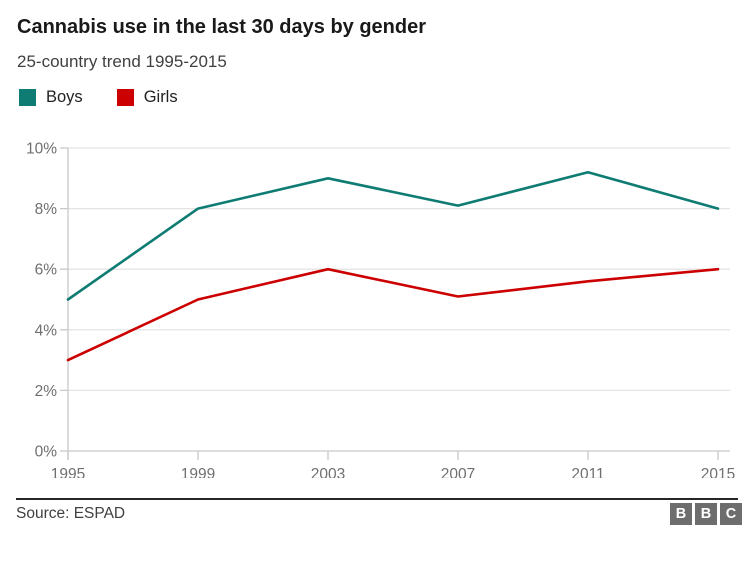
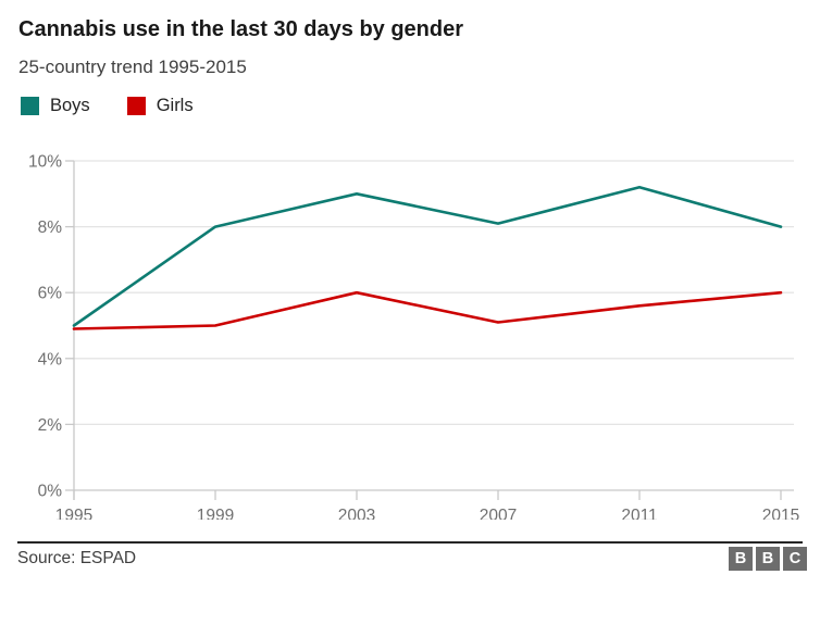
Girls/1995: 3.0% -> 4.9%
